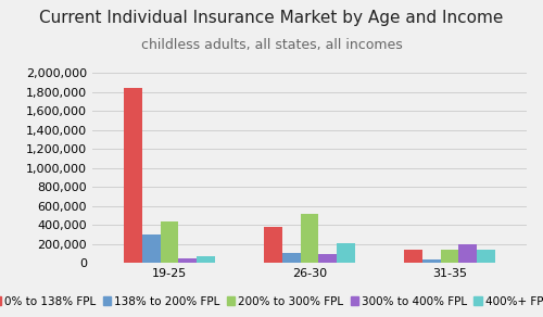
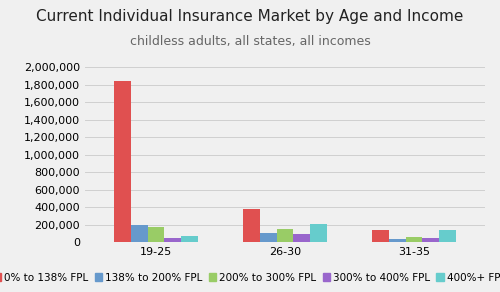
138% to 200% FPL/19-25: 300,000 -> 200,000
200% to 300% FPL/19-25: 440,000 -> 180,000
200% to 300% FPL/26-30: 520,000 -> 160,000
200% to 300% FPL/31-35: 140,000 -> 60,000
300% to 400% FPL/31-35: 200,000 -> 40,000
